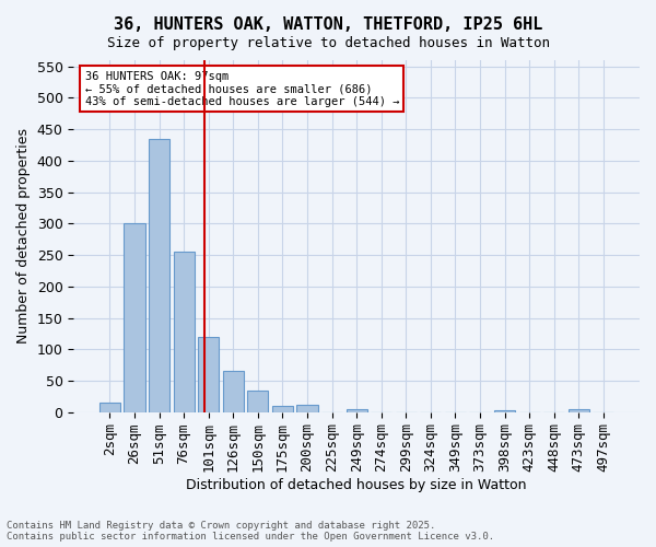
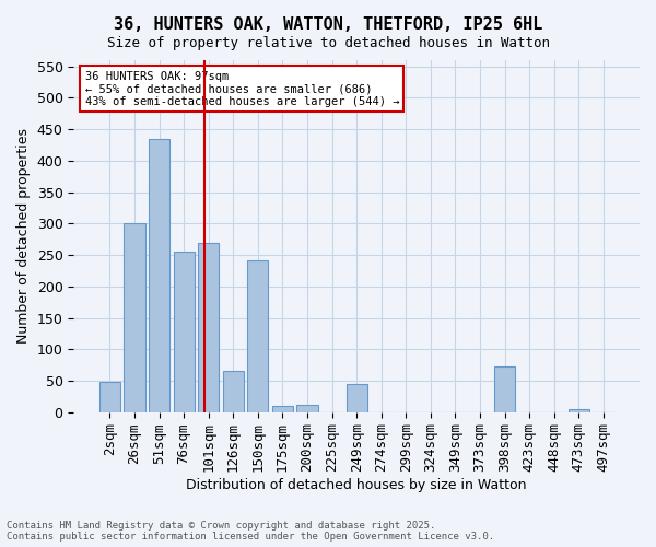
2sqm: 15 -> 48
101sqm: 120 -> 270
150sqm: 35 -> 242
249sqm: 4 -> 44
398sqm: 3 -> 72
